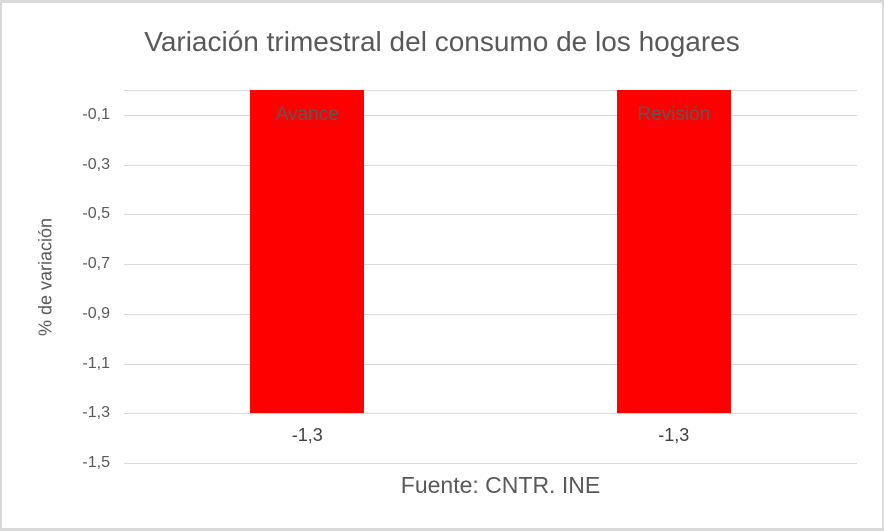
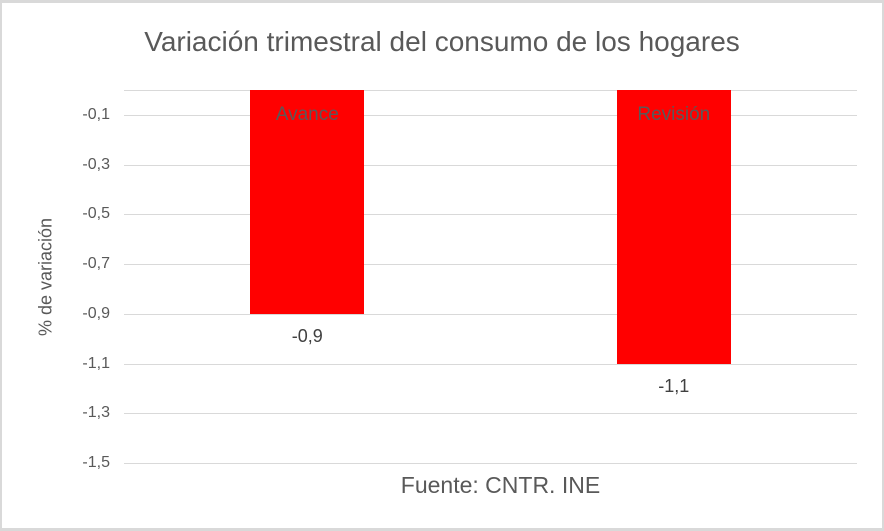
Avance: -1,3 -> -0,9
Revisión: -1,3 -> -1,1
